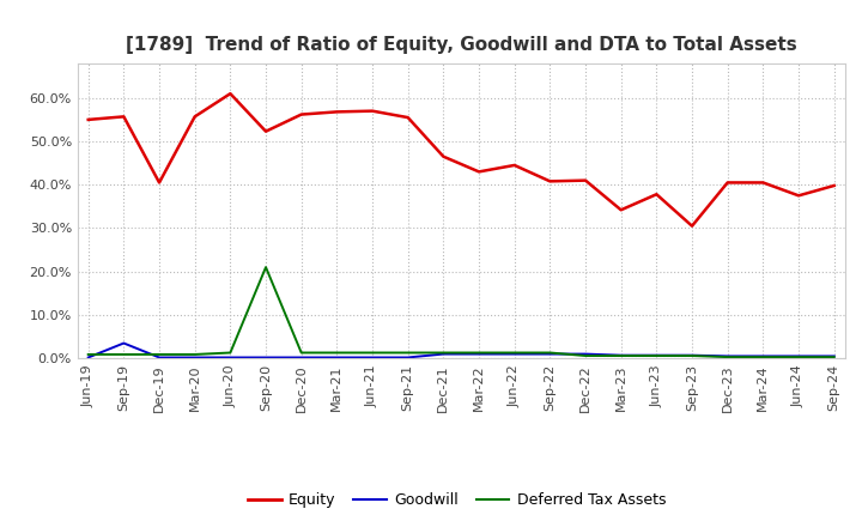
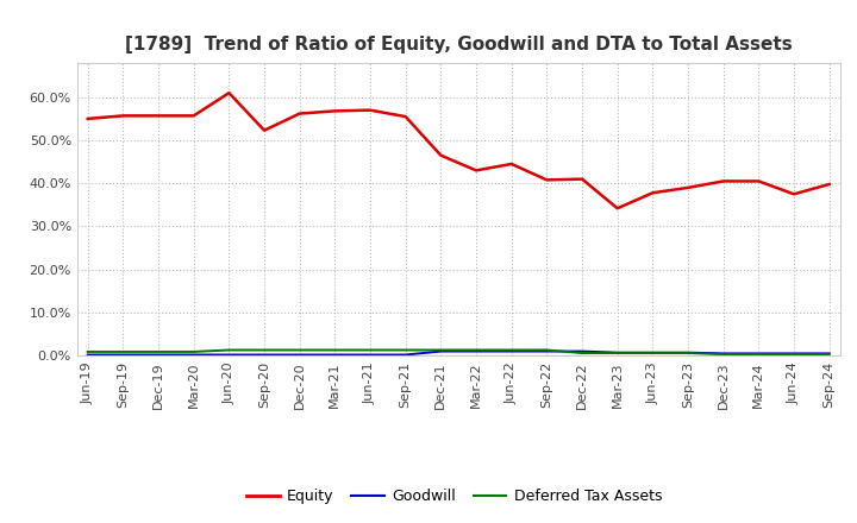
Goodwill/Sep-19: 3.5% -> 0.2%
Equity/Dec-19: 40.5% -> 55.7%
Deferred Tax Assets/Sep-20: 21.0% -> 1.3%
Equity/Sep-23: 30.5% -> 39.0%
